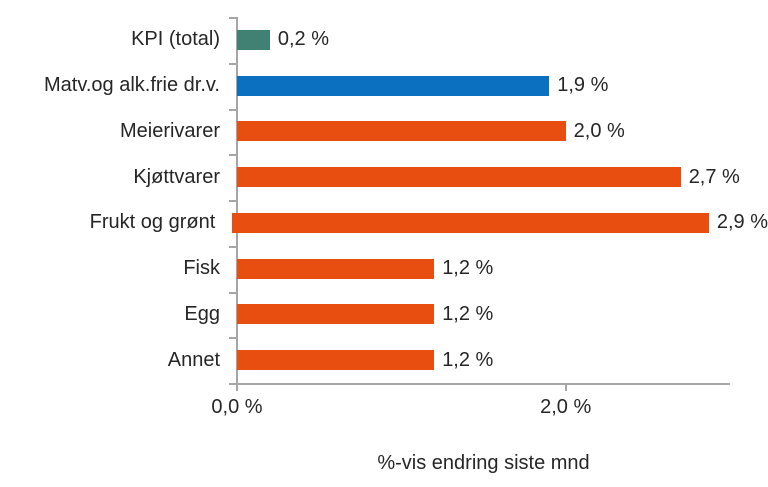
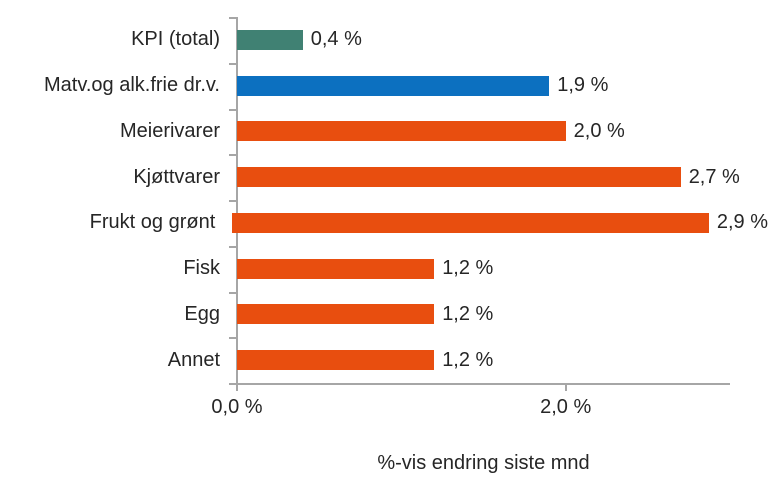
KPI (total): 0,2 -> 0,4
